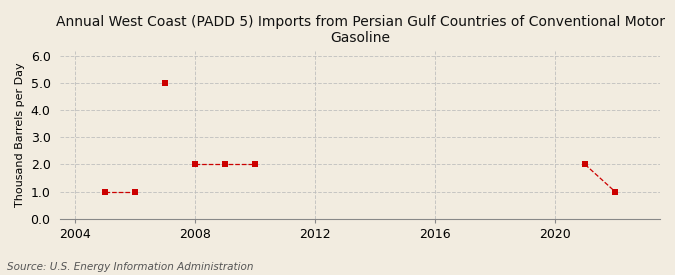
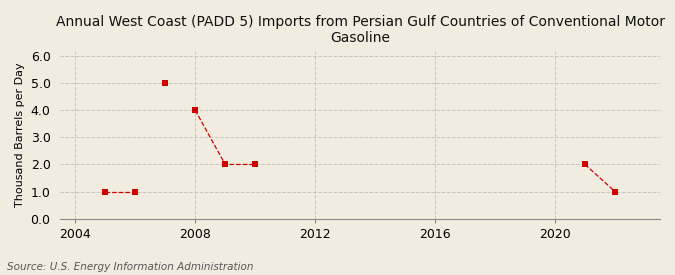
2008: 2 -> 4
